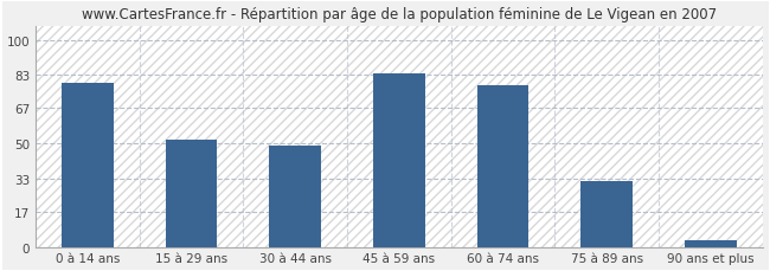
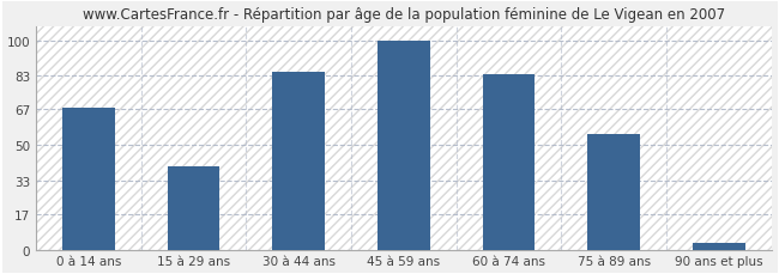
0 à 14 ans: 79 -> 68
15 à 29 ans: 52 -> 40
30 à 44 ans: 49 -> 85
45 à 59 ans: 84 -> 100
60 à 74 ans: 78 -> 84
75 à 89 ans: 32 -> 55
